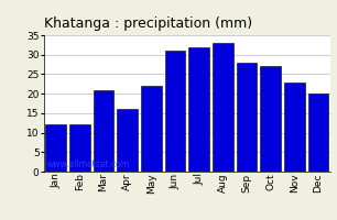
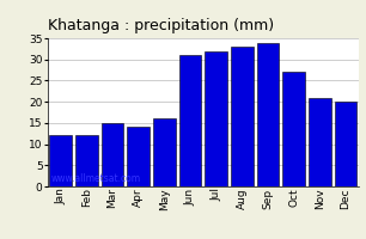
Mar: 21 -> 15
Apr: 16 -> 14
May: 22 -> 16
Sep: 28 -> 34
Nov: 23 -> 21
